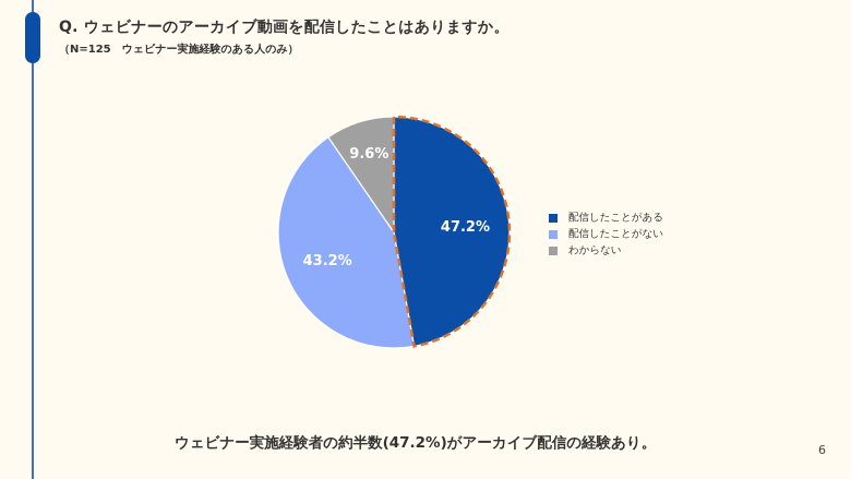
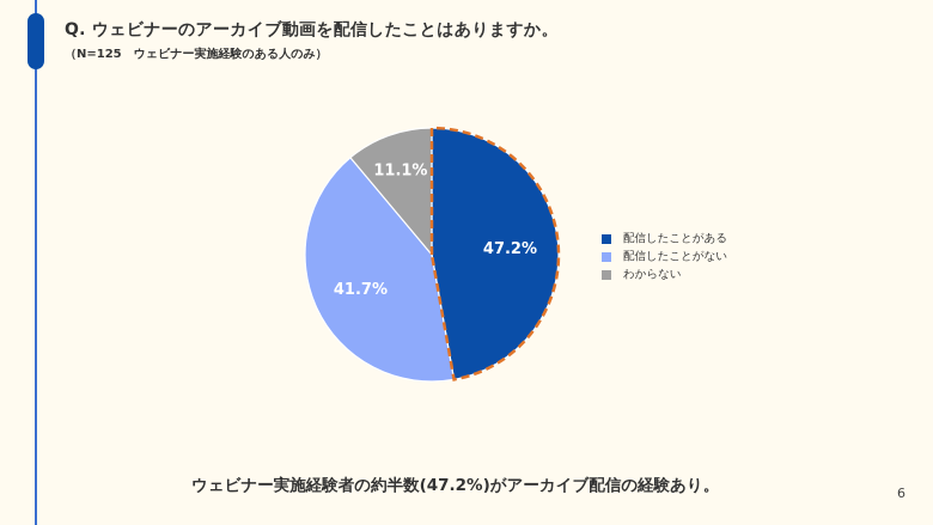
配信したことがない: 43.2% -> 41.7%
わからない: 9.6% -> 11.1%
